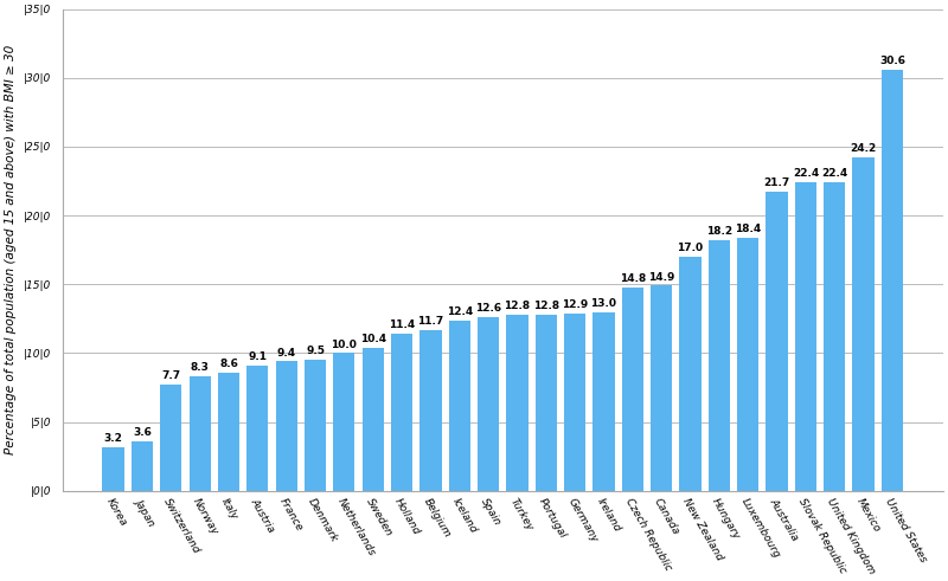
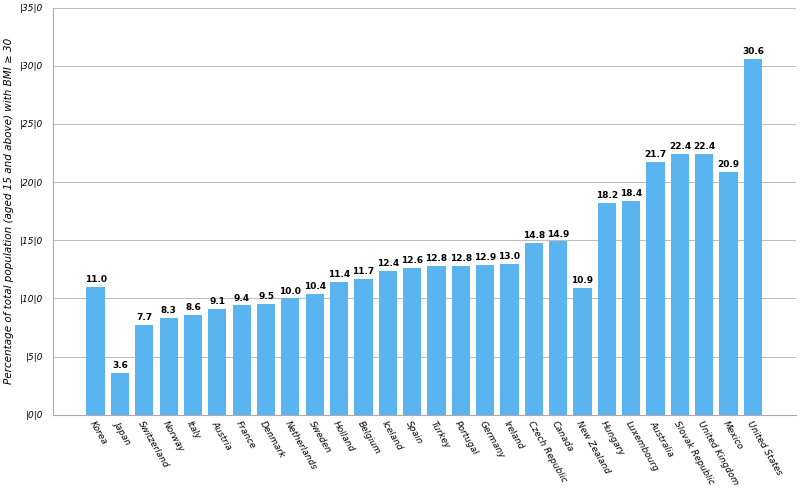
Korea: 3.2 -> 11.0
New Zealand: 17.0 -> 10.9
Mexico: 24.2 -> 20.9
